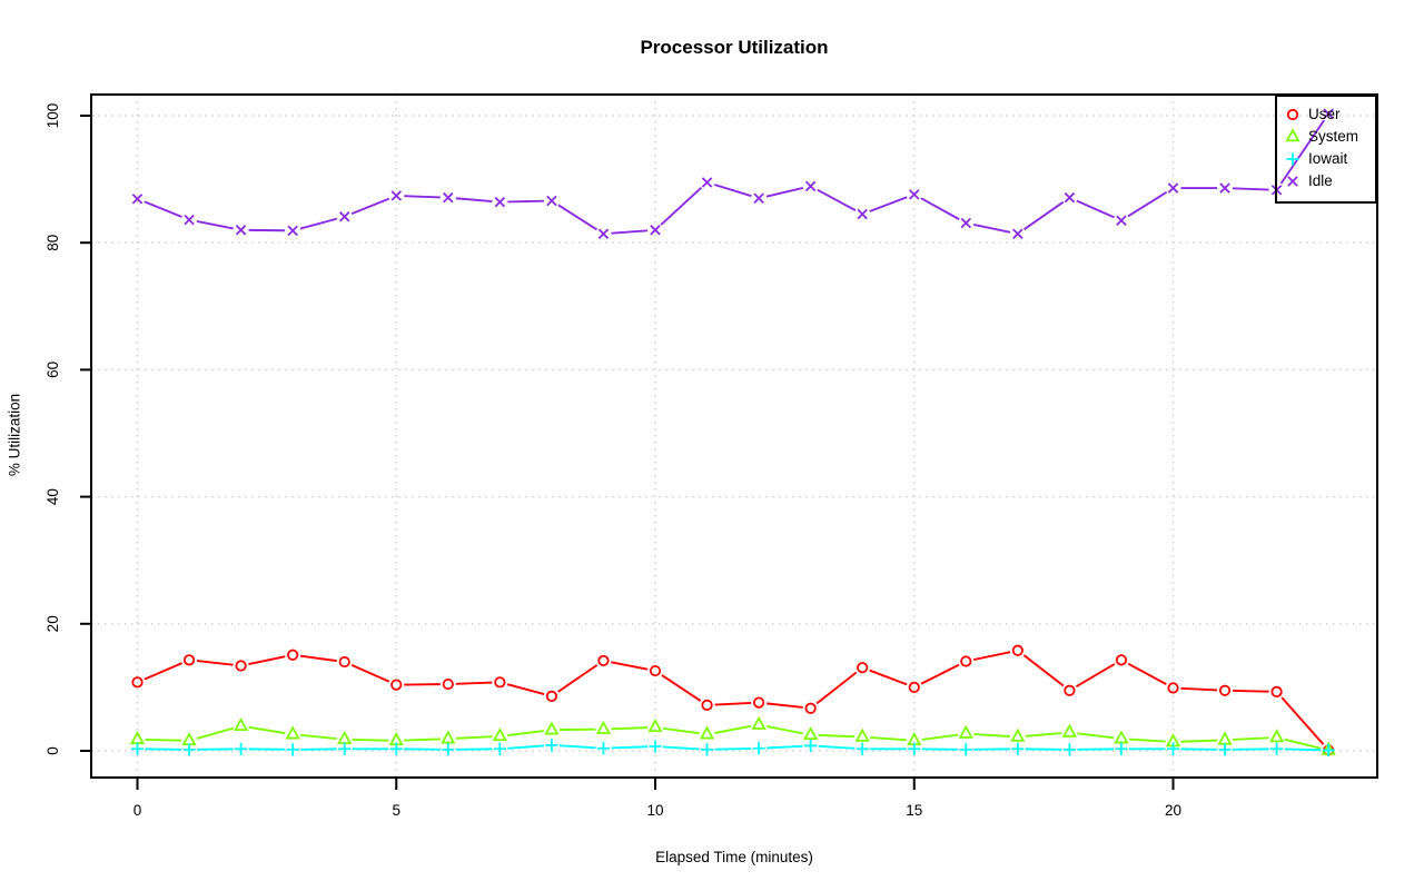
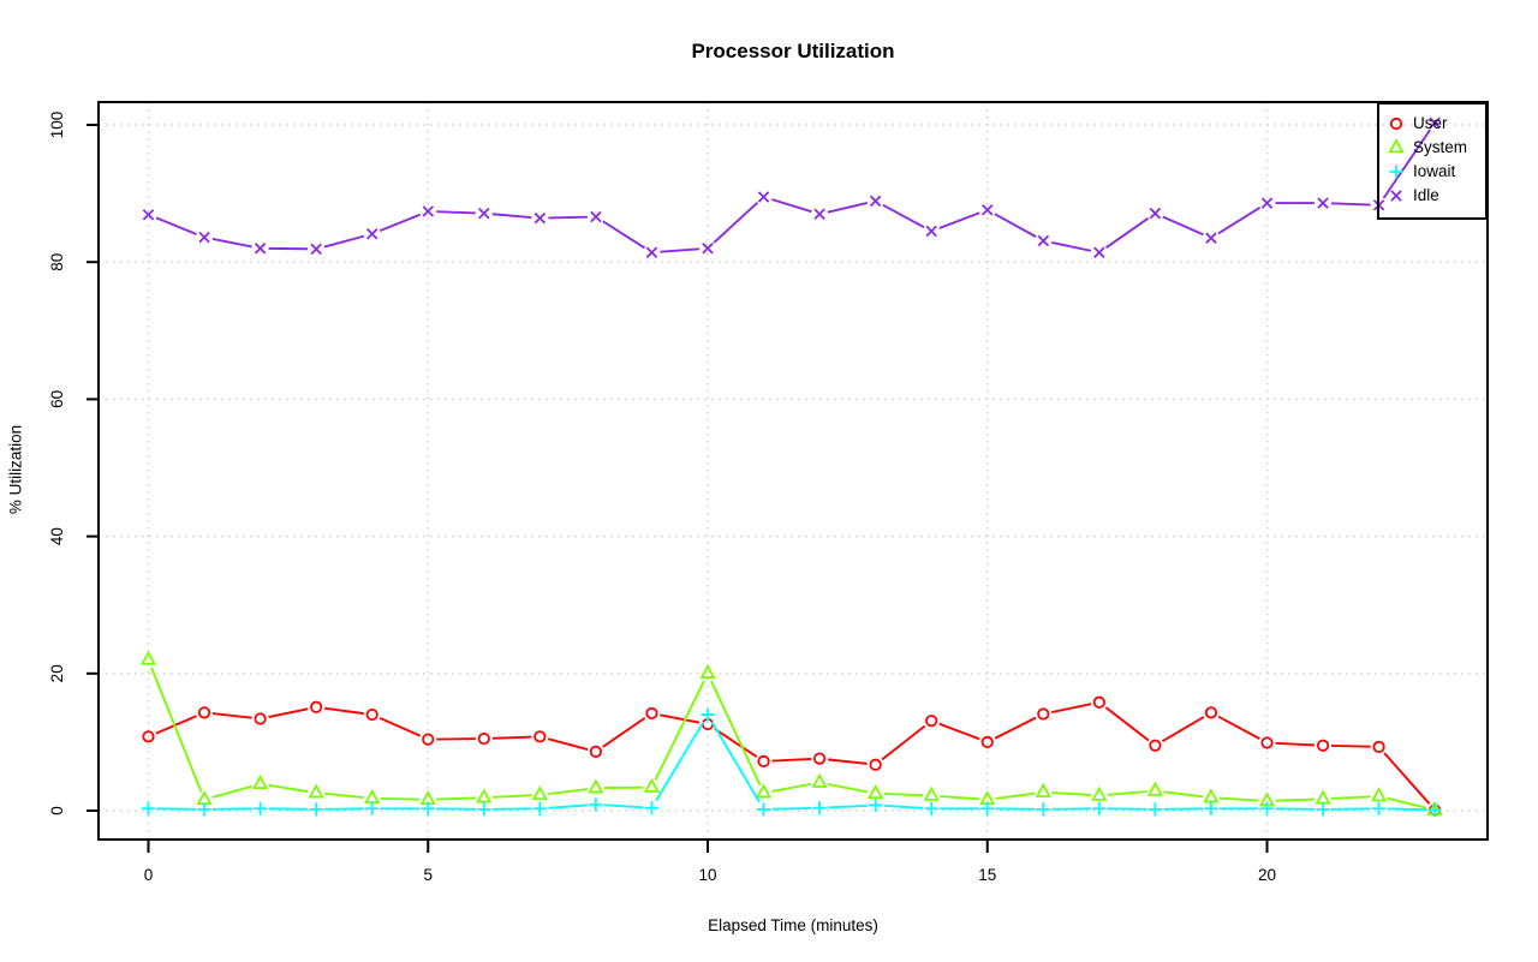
System/0: 2 -> 22
System/10: 4 -> 20
Iowait/10: 1 -> 14
